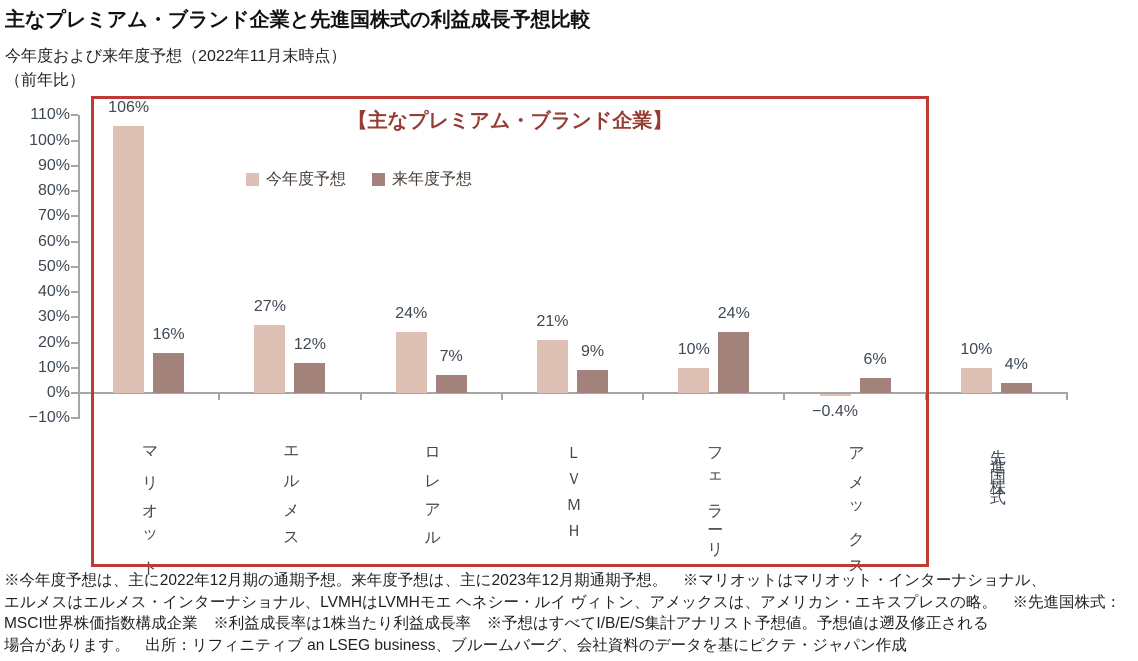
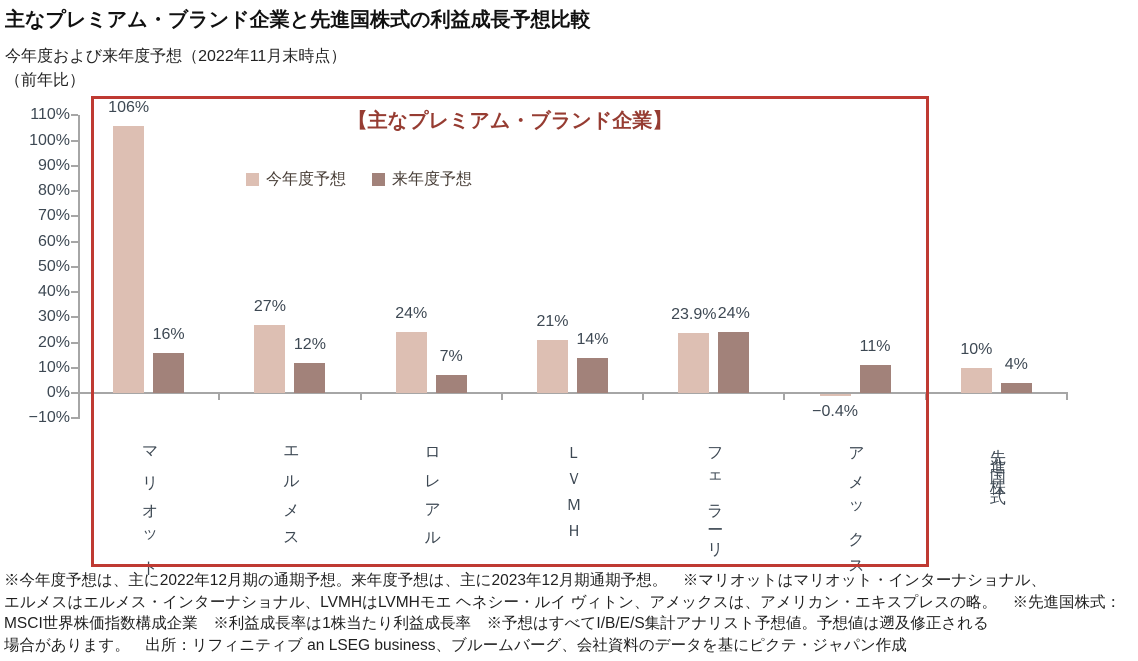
来年度予想/ＬＶＭＨ: 9% -> 14%
今年度予想/フェラーリ: 10% -> 23.9%
来年度予想/アメックス: 6% -> 11%
